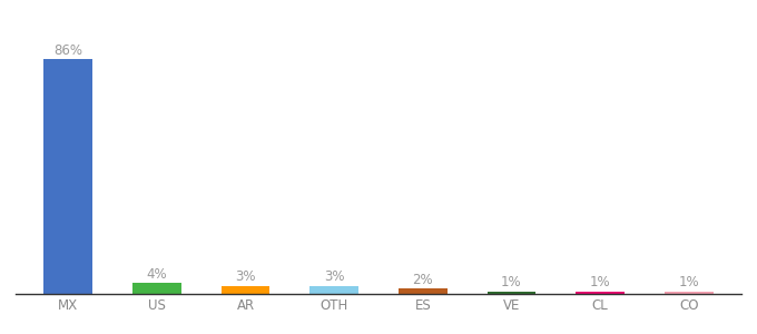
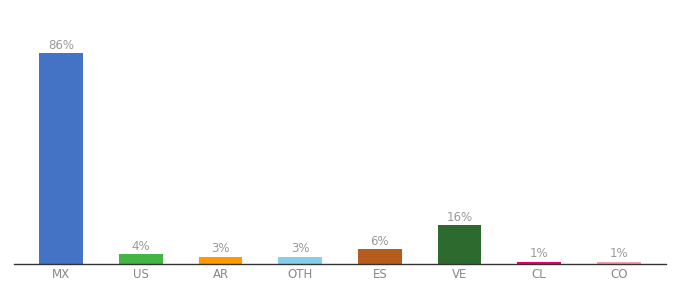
ES: 2% -> 6%
VE: 1% -> 16%
